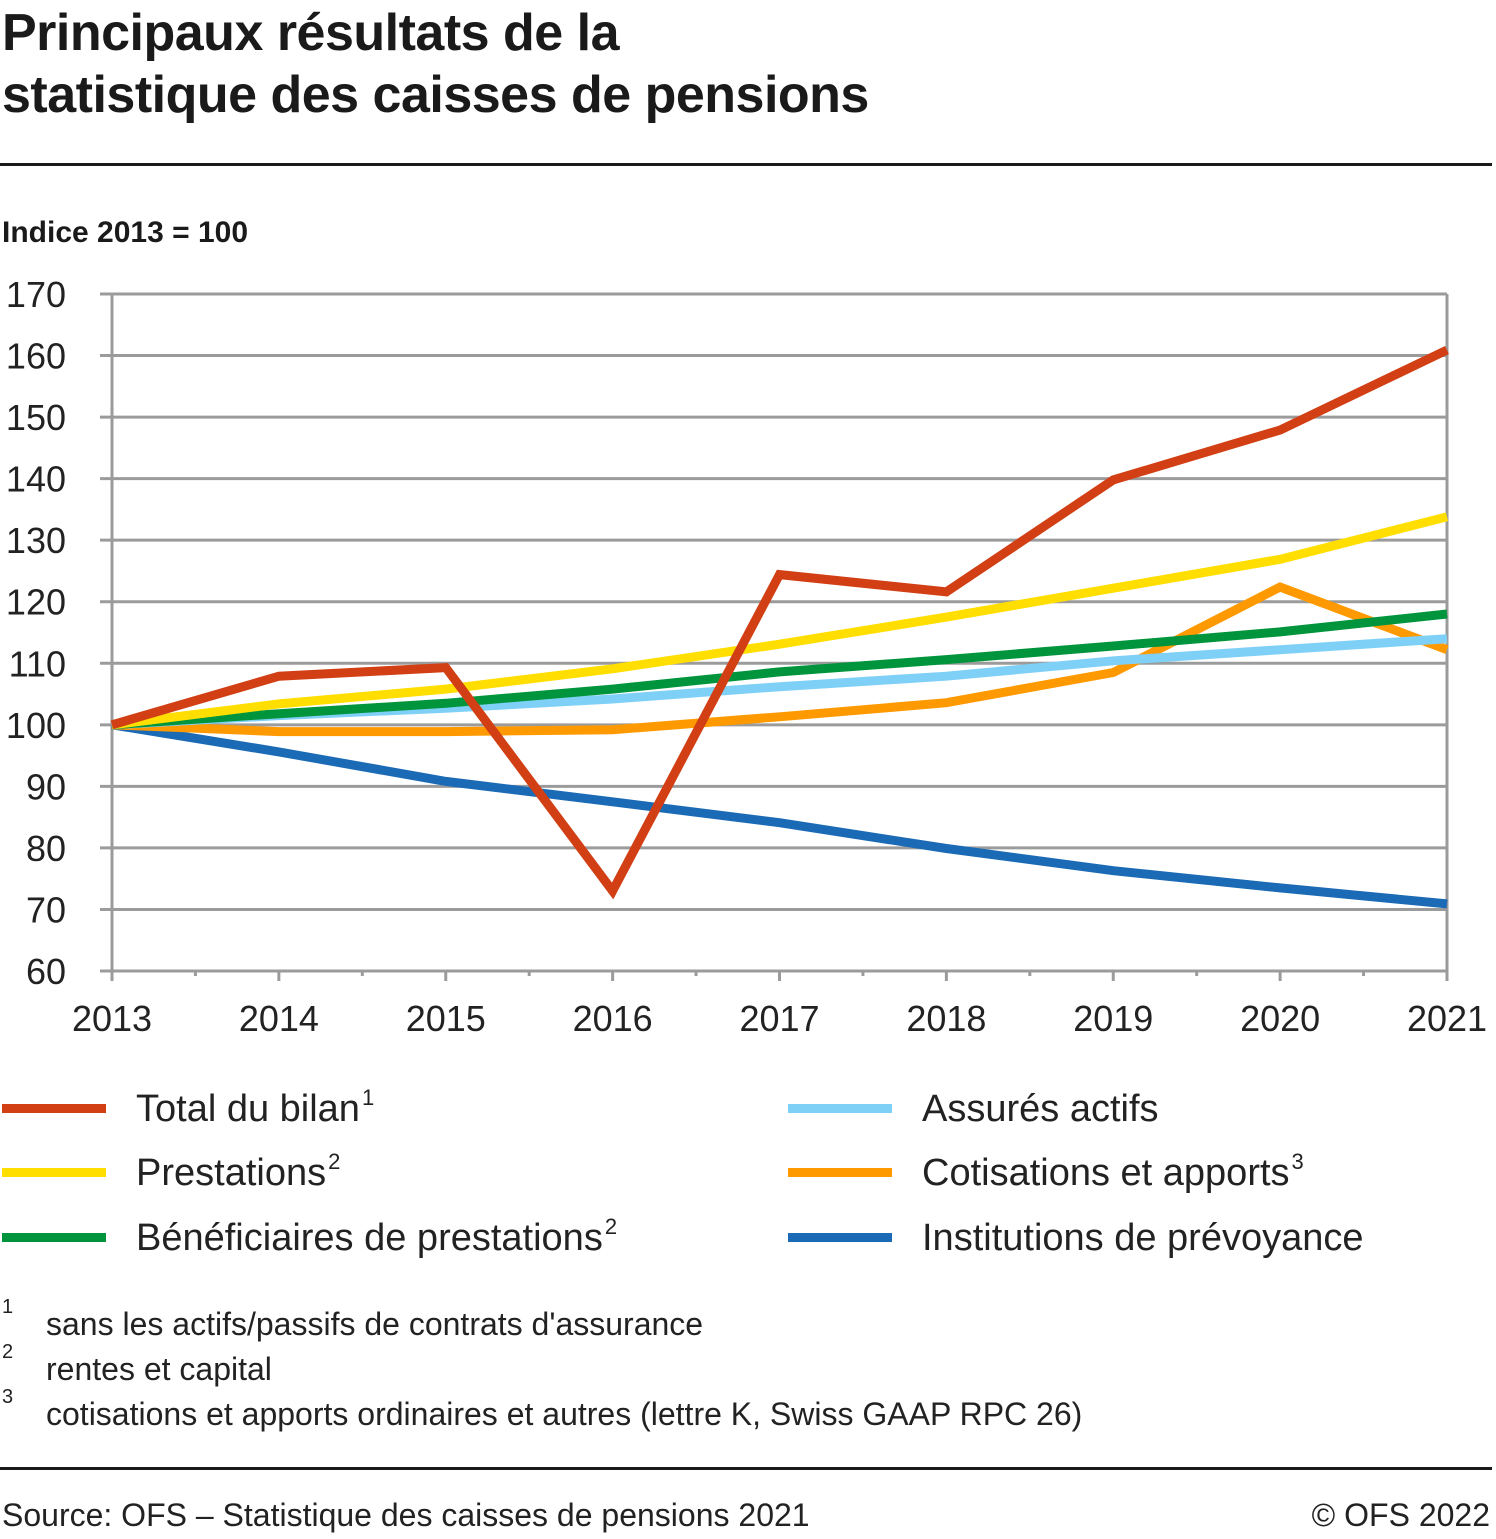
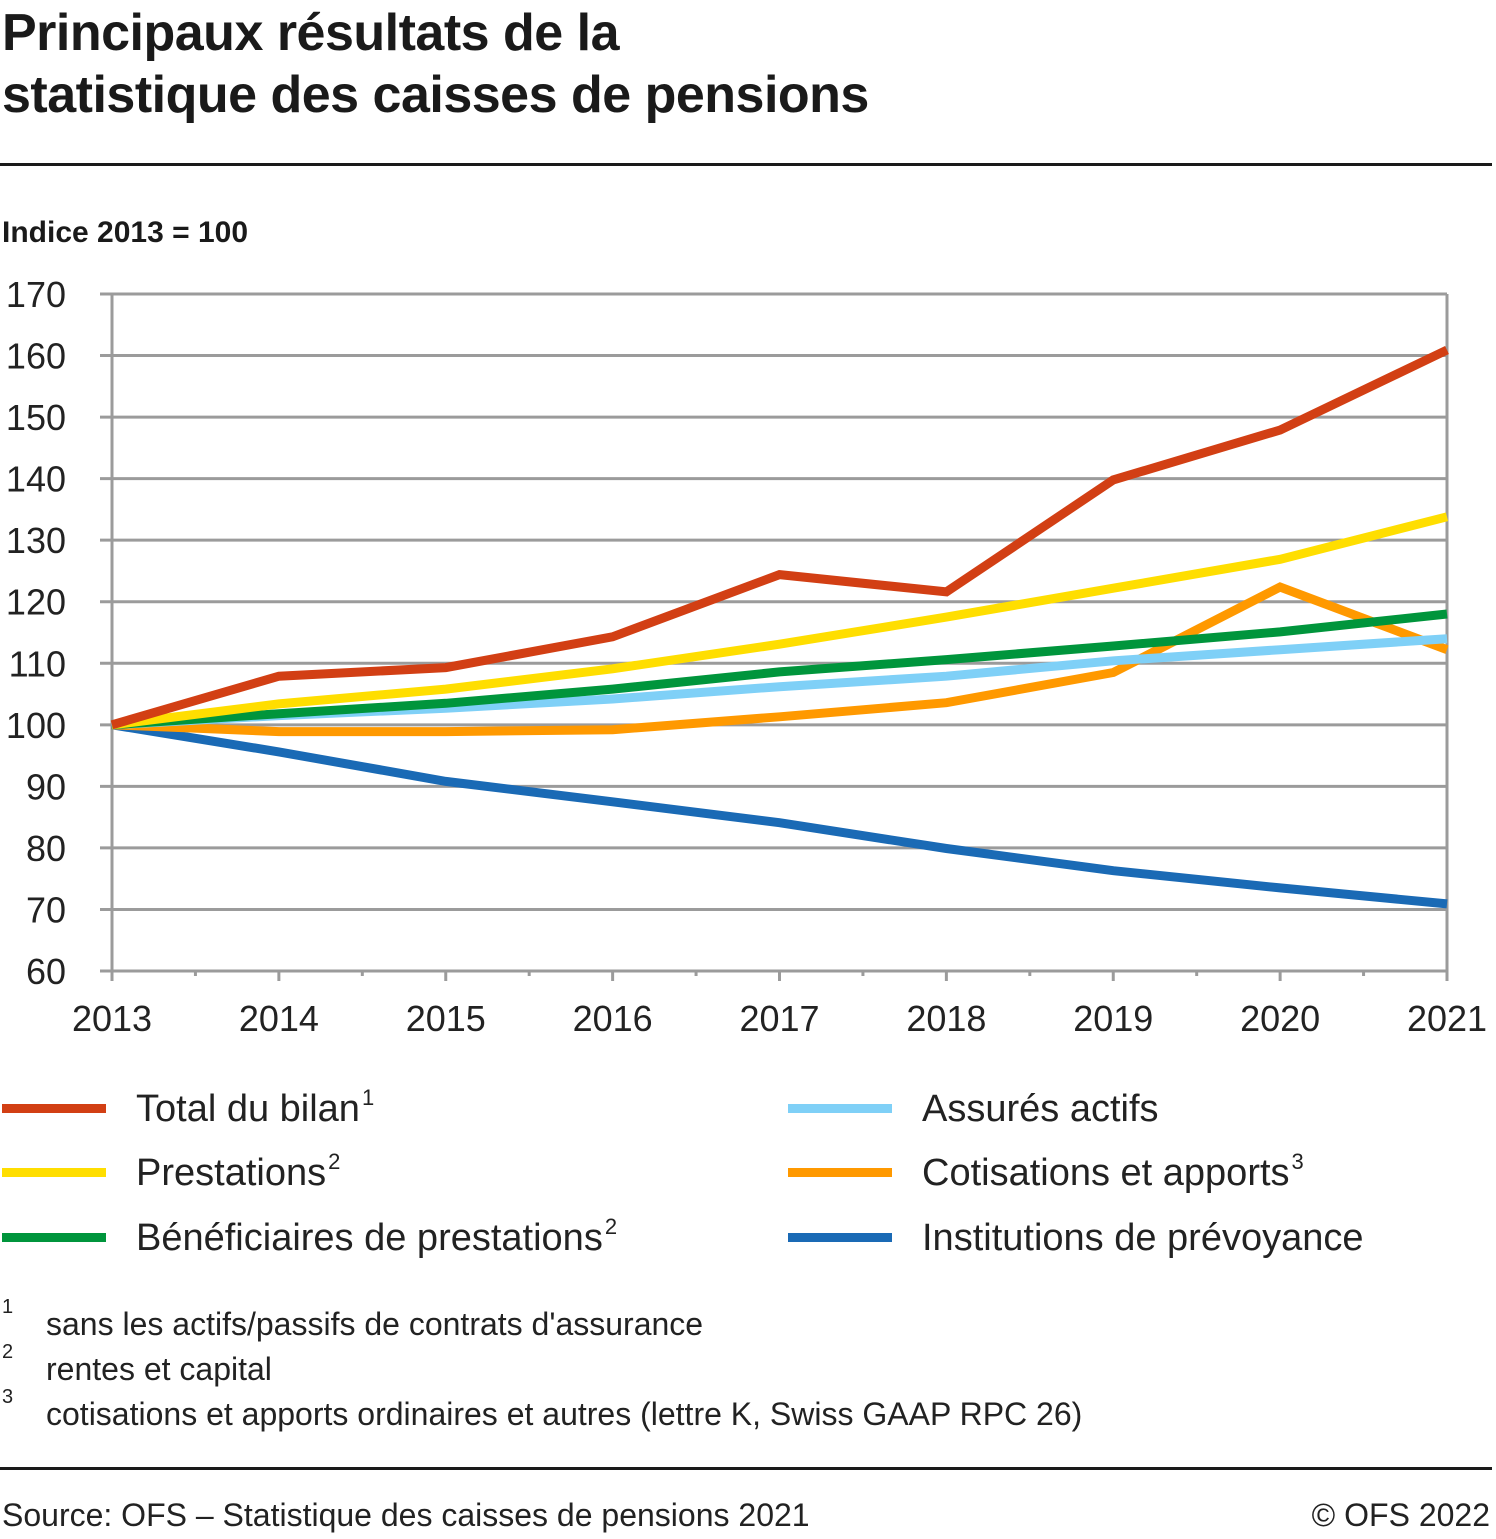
Total du bilan/2016: 73 -> 114
